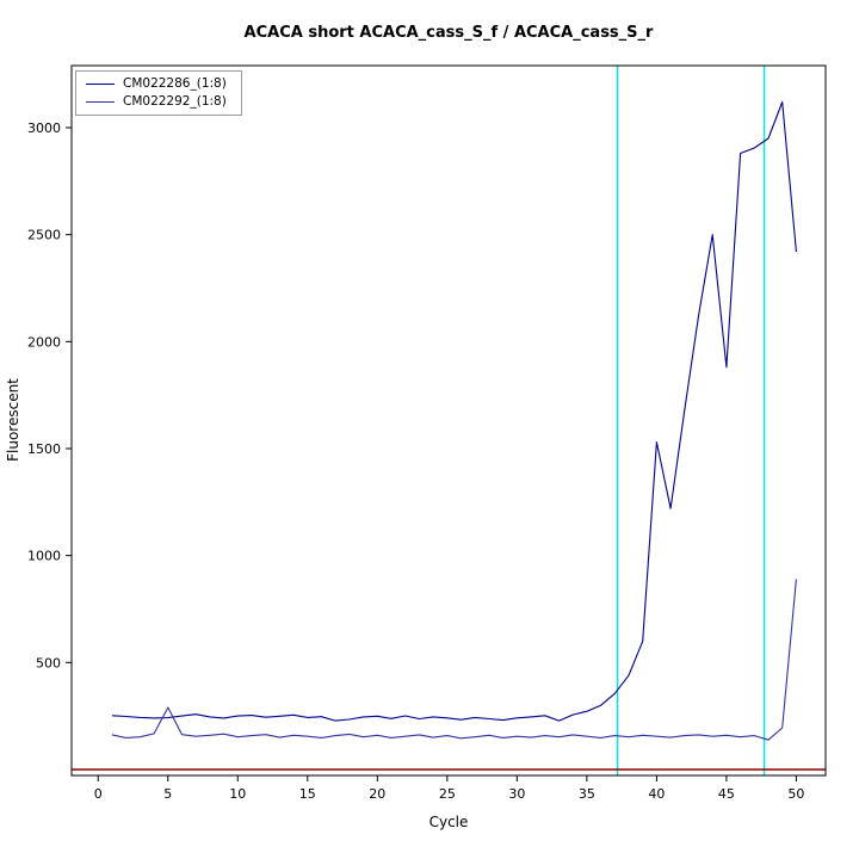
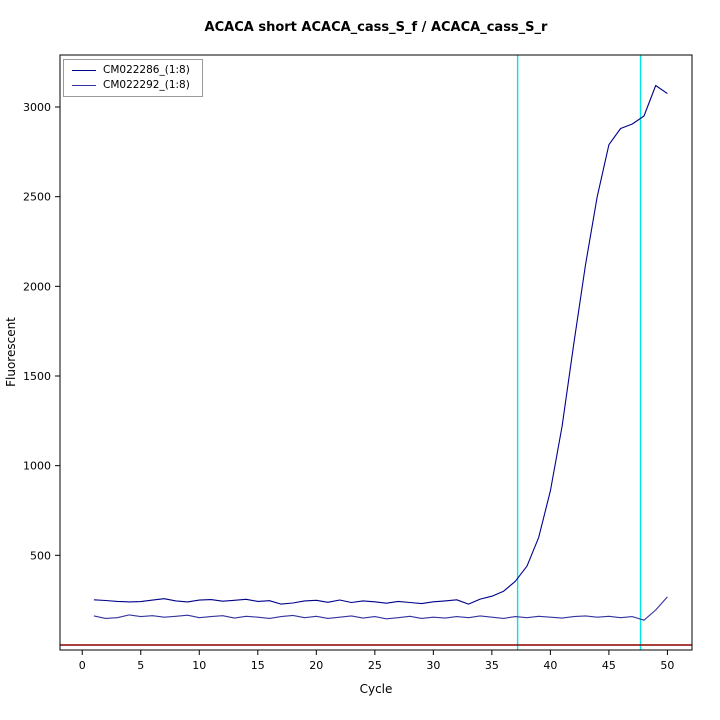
CM022292_(1:8)/5: 290 -> 160
CM022286_(1:8)/40: 1530 -> 860
CM022286_(1:8)/45: 1880 -> 2790
CM022286_(1:8)/50: 2420 -> 3080
CM022292_(1:8)/50: 890 -> 270
